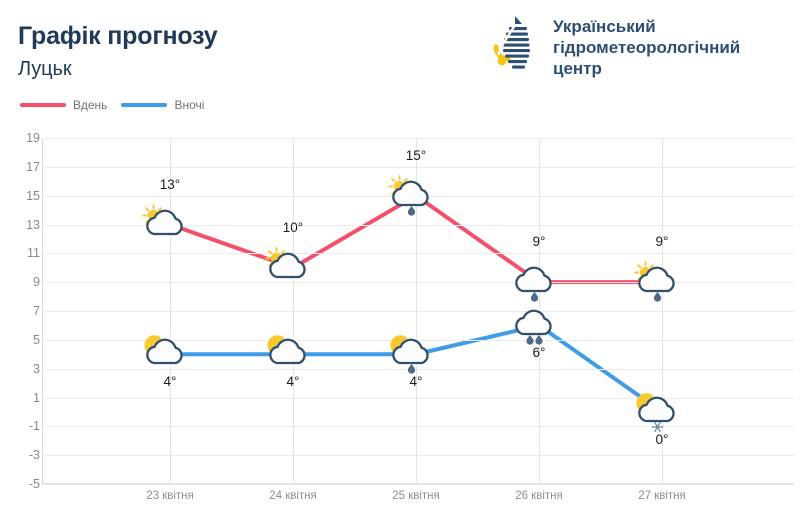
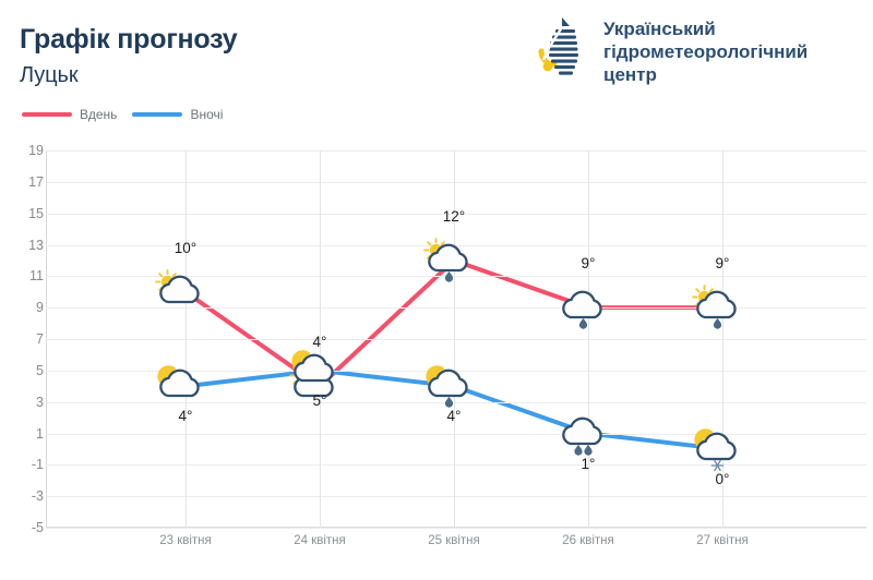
Вдень/23 квітня: 13° -> 10°
Вдень/24 квітня: 10° -> 4°
Вночі/24 квітня: 4° -> 5°
Вдень/25 квітня: 15° -> 12°
Вночі/26 квітня: 6° -> 1°
